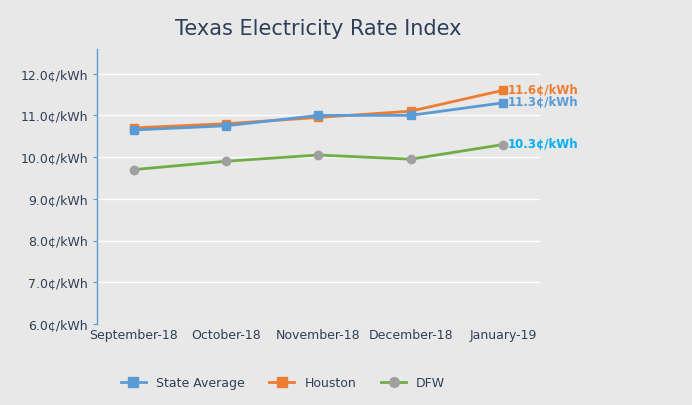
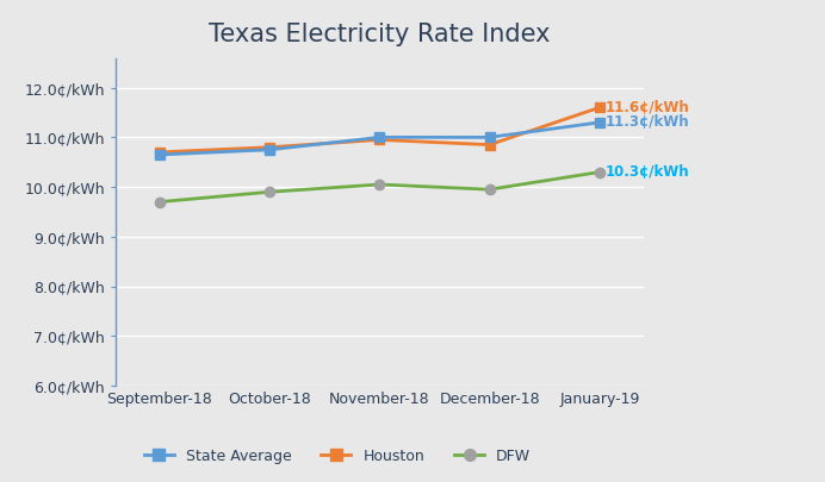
Houston/December-18: 11.10¢/kWh -> 10.85¢/kWh
